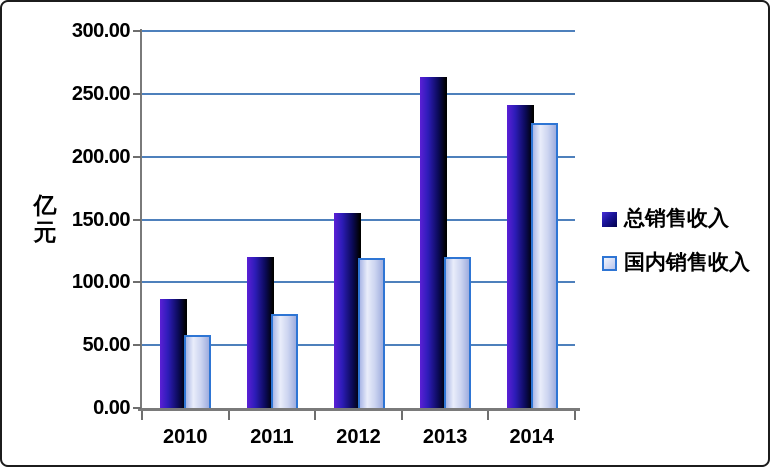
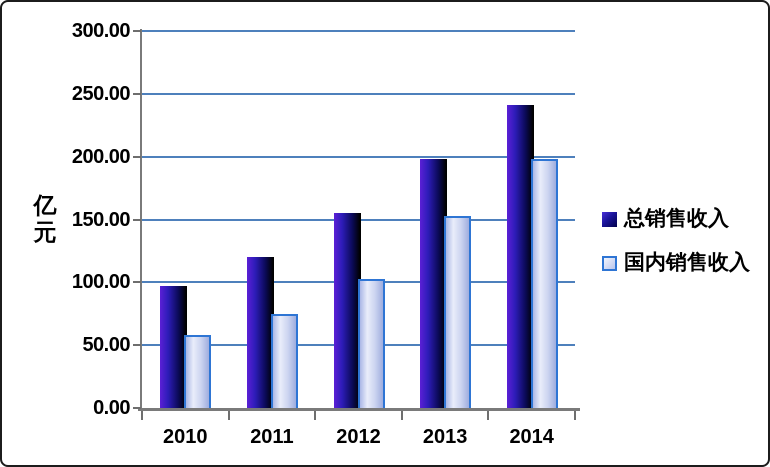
总销售收入/2010: 87 -> 97
国内销售收入/2012: 119 -> 103
总销售收入/2013: 263 -> 198
国内销售收入/2013: 120 -> 153
国内销售收入/2014: 227 -> 198
